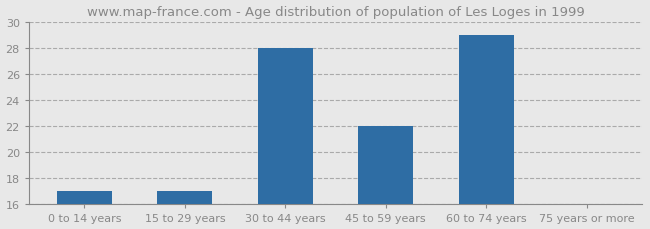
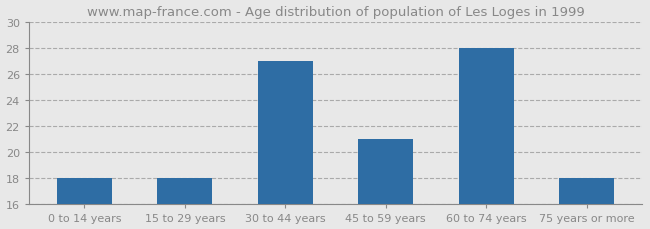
0 to 14 years: 17 -> 18
15 to 29 years: 17 -> 18
30 to 44 years: 28 -> 27
45 to 59 years: 22 -> 21
60 to 74 years: 29 -> 28
75 years or more: 16 -> 18
